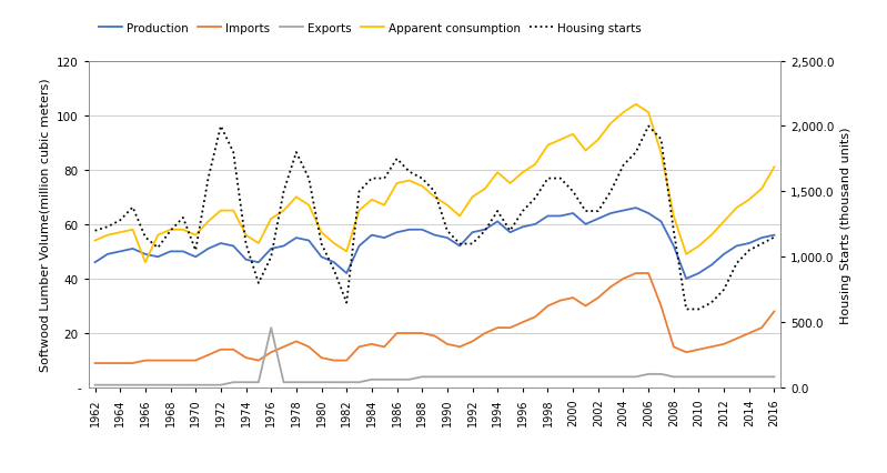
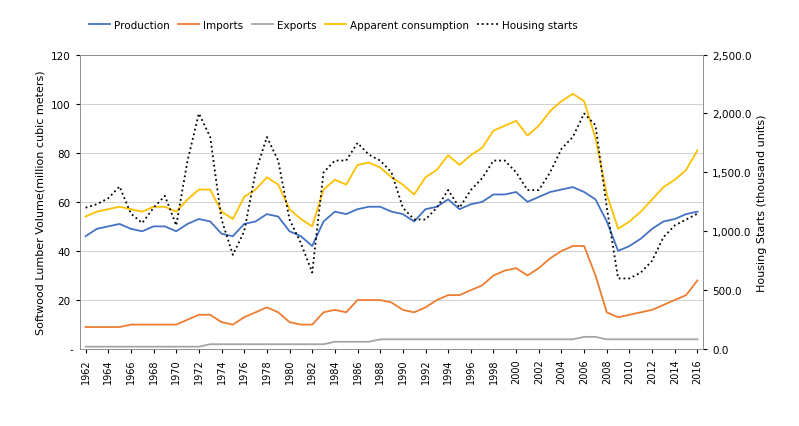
Apparent consumption/1966: 46 -> 57
Exports/1976: 22 -> 2
